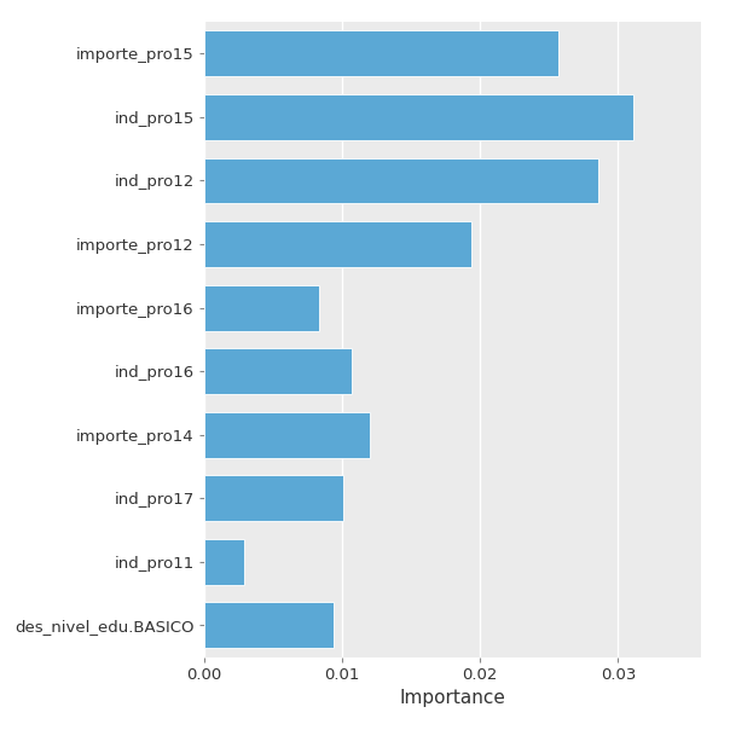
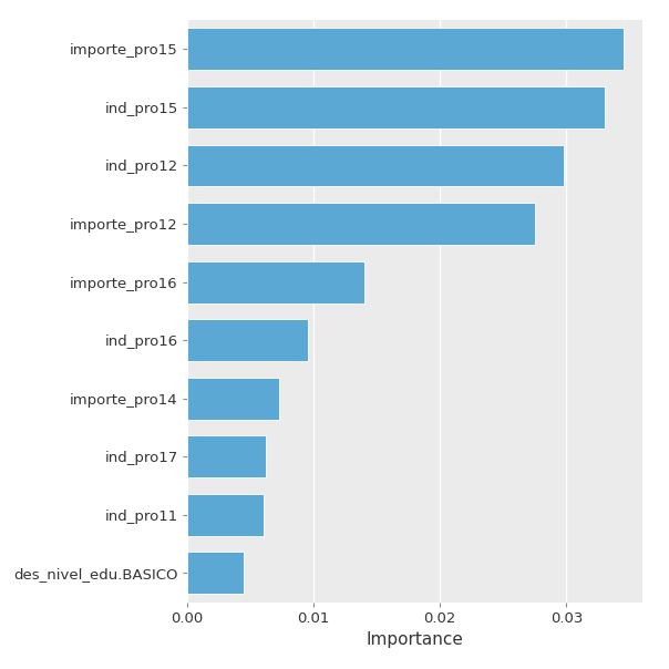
importe_pro15: 0.0257 -> 0.0345
ind_pro15: 0.0311 -> 0.0330
ind_pro12: 0.0286 -> 0.0298
importe_pro12: 0.0194 -> 0.0275
importe_pro16: 0.0083 -> 0.0140
ind_pro16: 0.0107 -> 0.0095
importe_pro14: 0.0120 -> 0.0073
ind_pro17: 0.0101 -> 0.0062
ind_pro11: 0.0029 -> 0.0060
des_nivel_edu.BASICO: 0.0094 -> 0.0045
